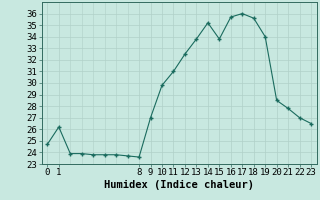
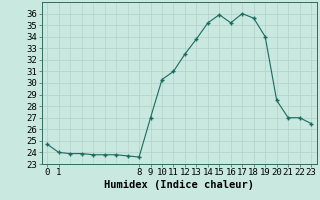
1: 26.2 -> 24.0
10: 29.8 -> 30.3
15: 33.8 -> 35.9
16: 35.7 -> 35.2
21: 27.8 -> 27.0
